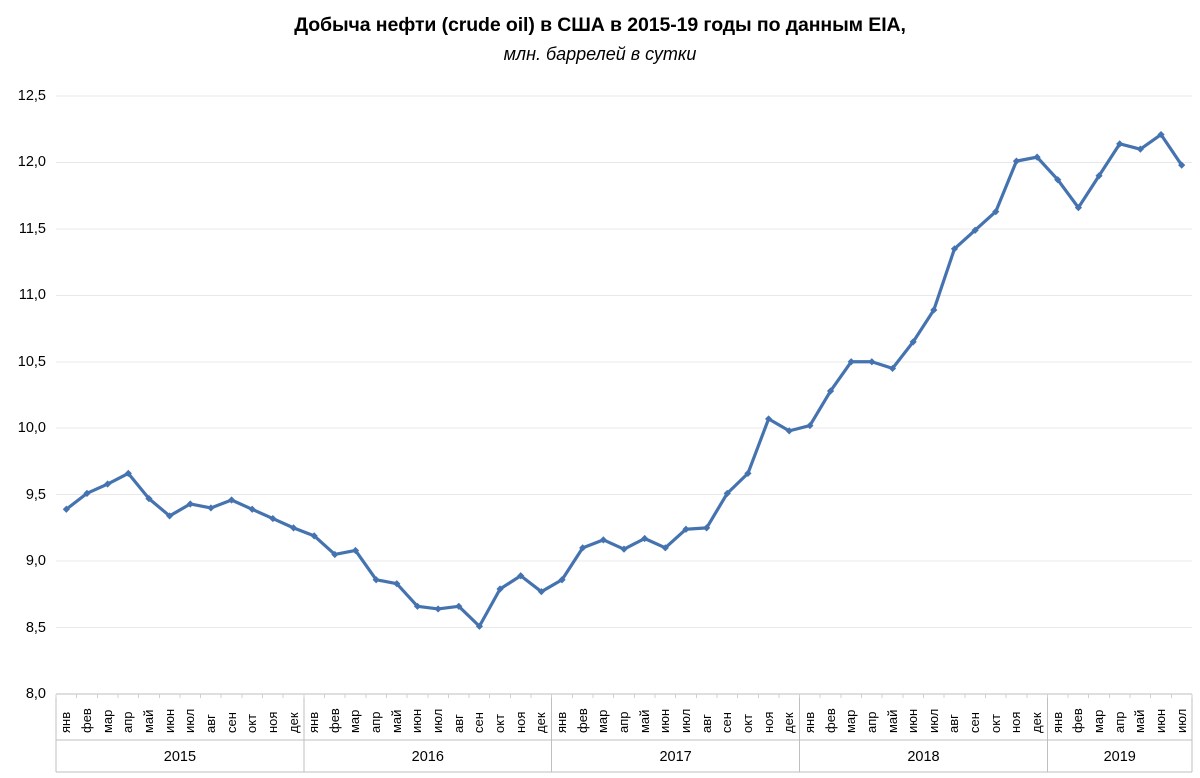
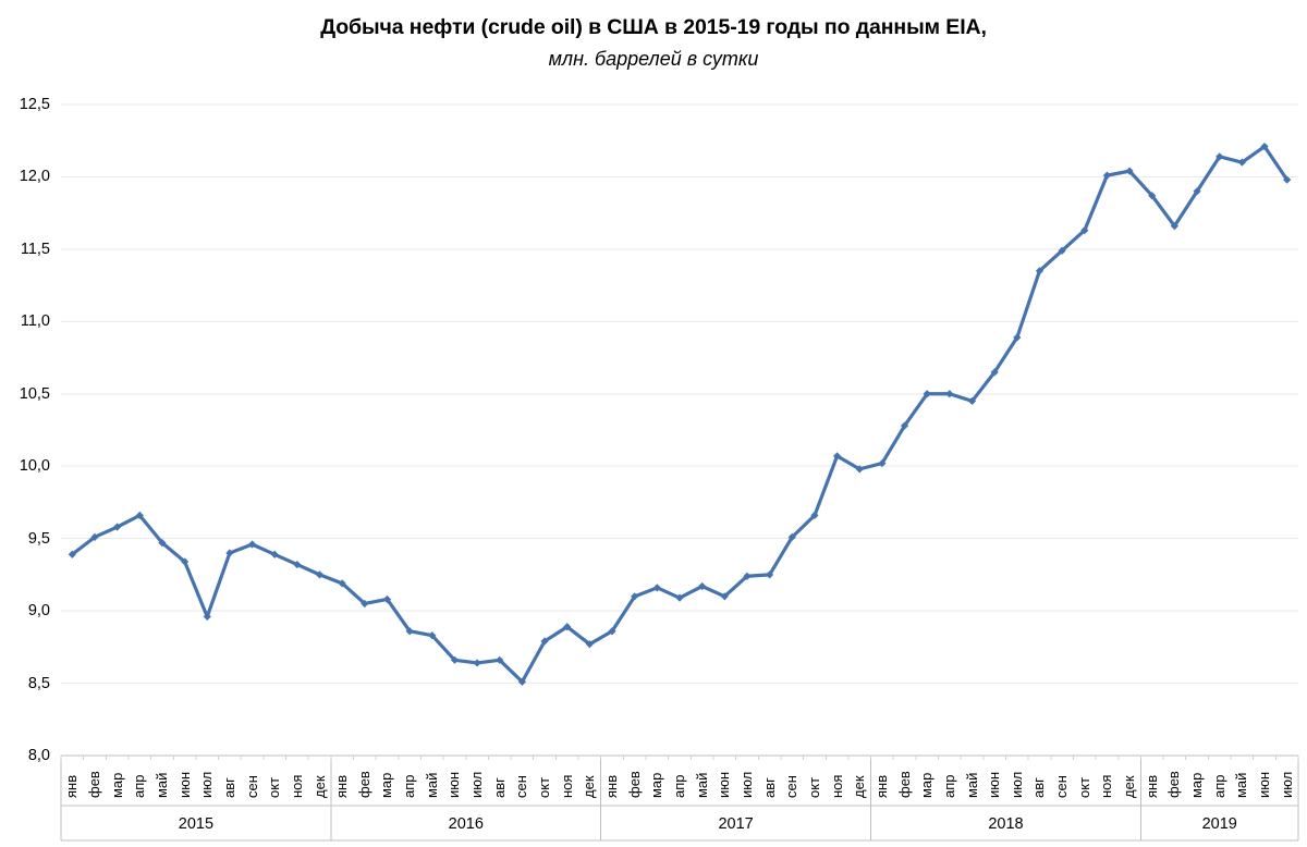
июл 2015: 9,43 -> 8,96
